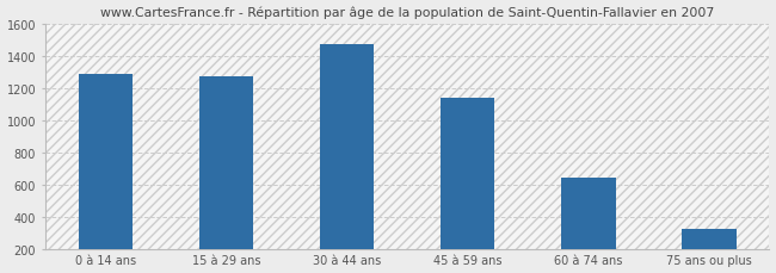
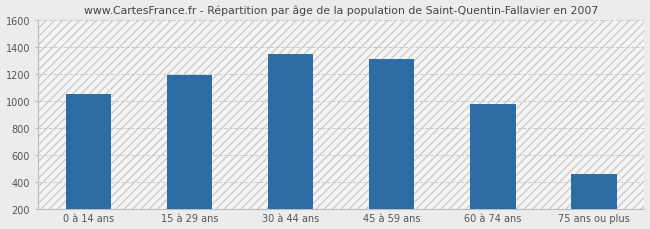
0 à 14 ans: 1290 -> 1050
15 à 29 ans: 1270 -> 1190
30 à 44 ans: 1480 -> 1350
45 à 59 ans: 1140 -> 1310
60 à 74 ans: 640 -> 980
75 ans ou plus: 320 -> 460
